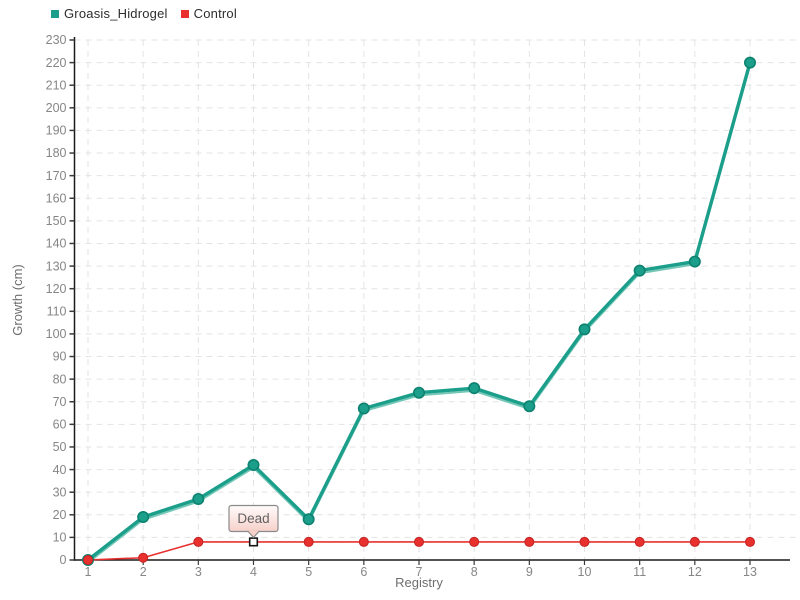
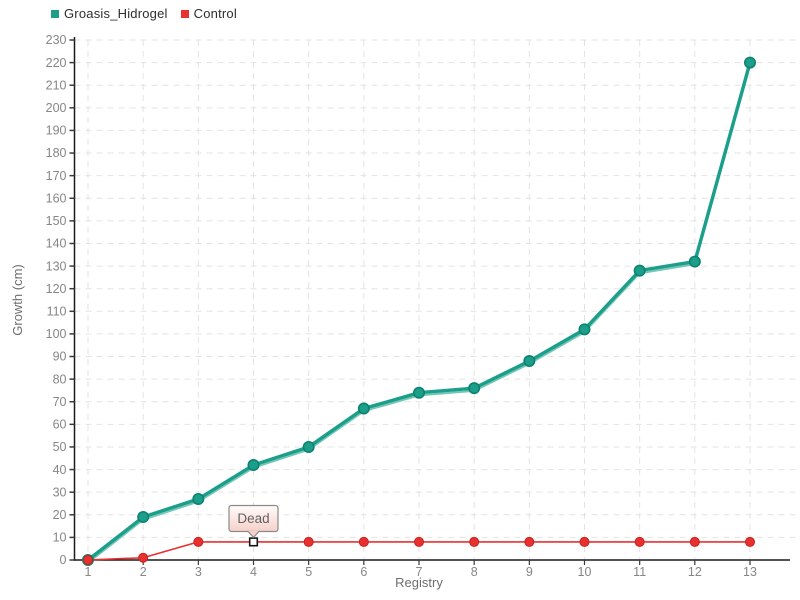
Groasis_Hidrogel/5: 18 -> 50
Groasis_Hidrogel/9: 68 -> 88
